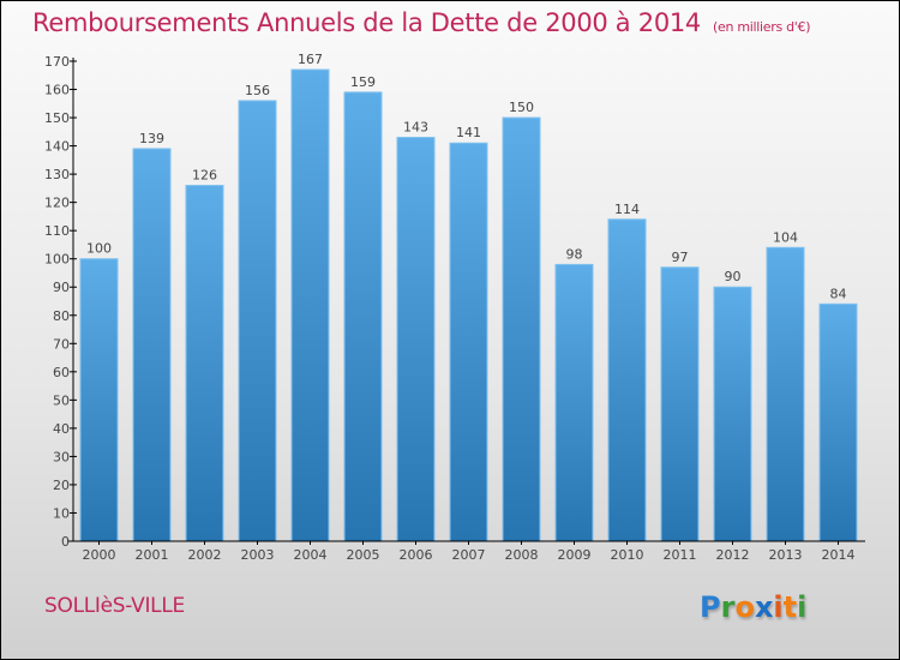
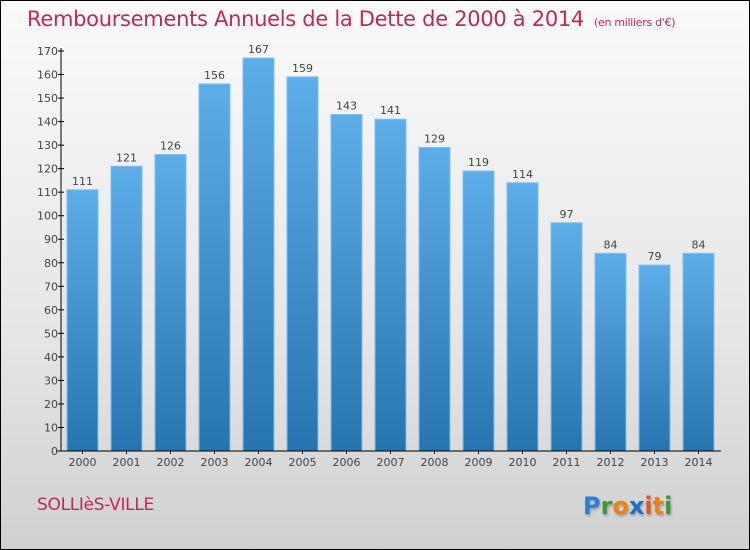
2000: 100 -> 111
2001: 139 -> 121
2008: 150 -> 129
2009: 98 -> 119
2012: 90 -> 84
2013: 104 -> 79
